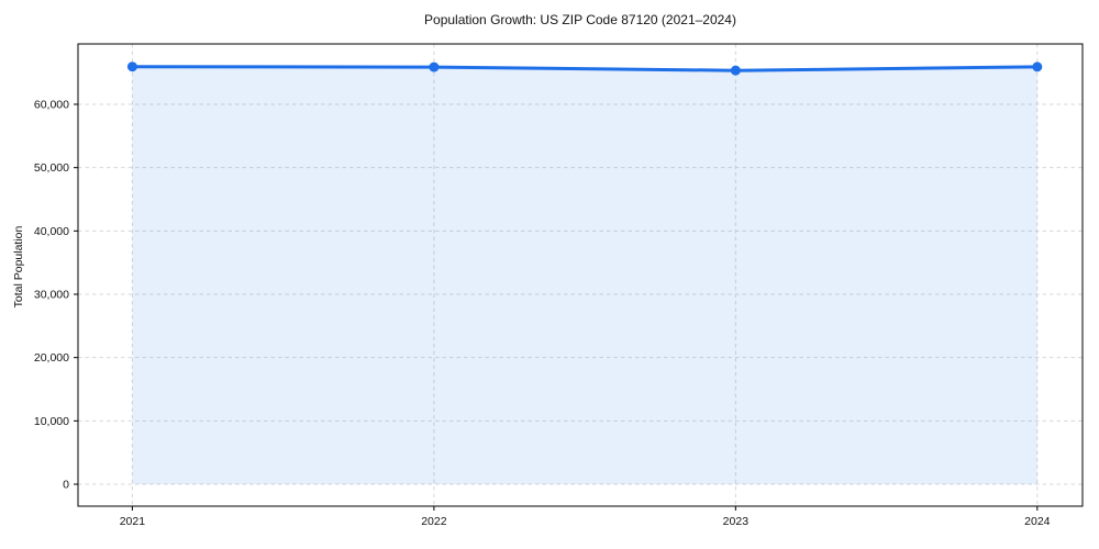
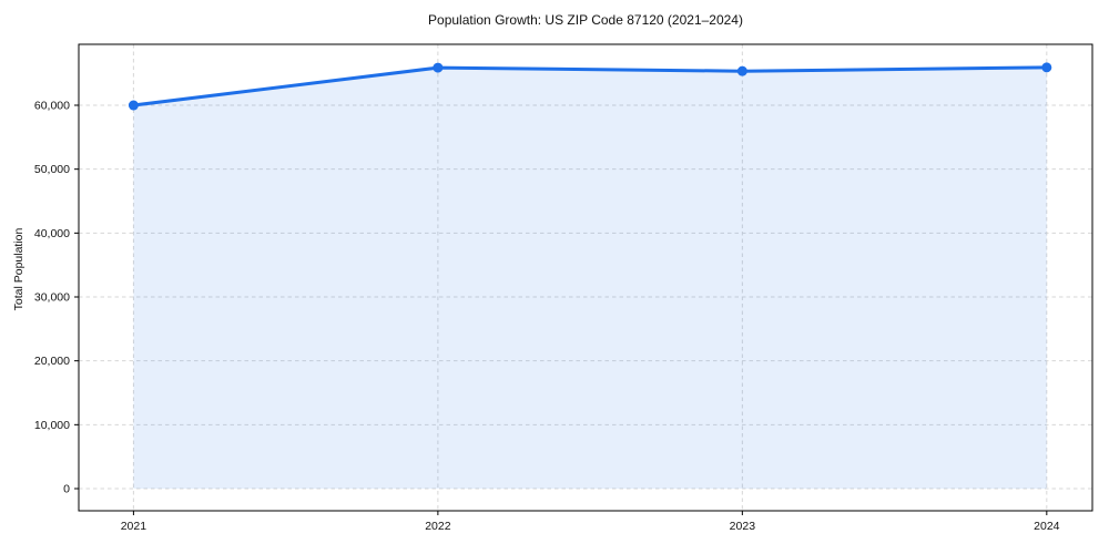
2021: 66000 -> 60000
